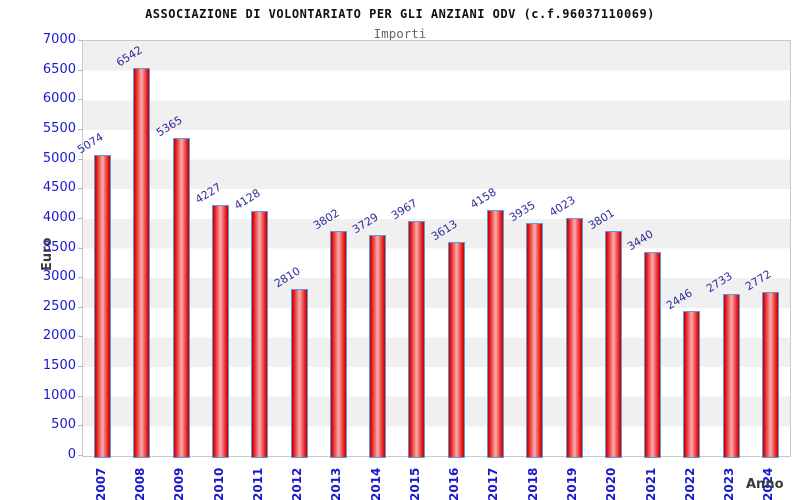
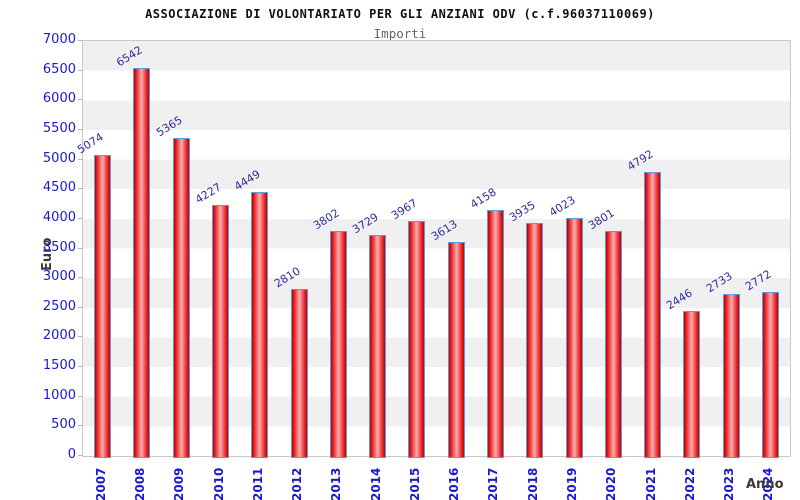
2011: 4128 -> 4449
2021: 3440 -> 4792
